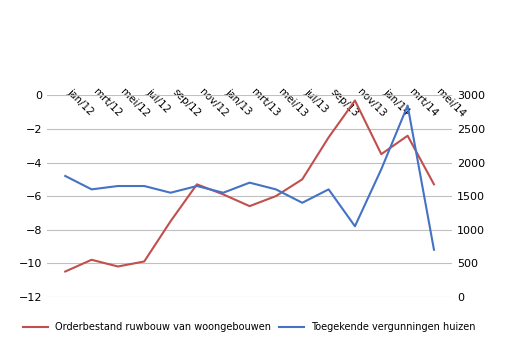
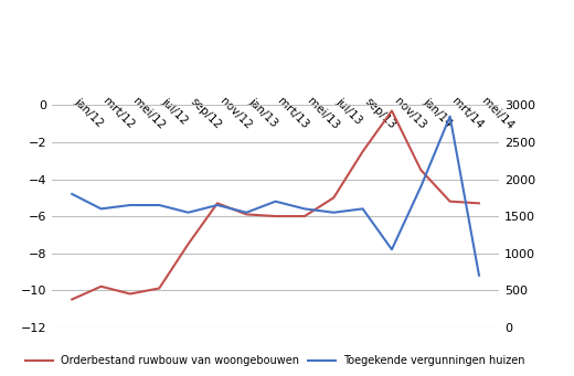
Orderbestand ruwbouw van woongebouwen/mrt/13: -6.6 -> -6.0
Toegekende vergunningen huizen/jul/13: 1400 -> 1550
Orderbestand ruwbouw van woongebouwen/mrt/14: -2.4 -> -5.2
